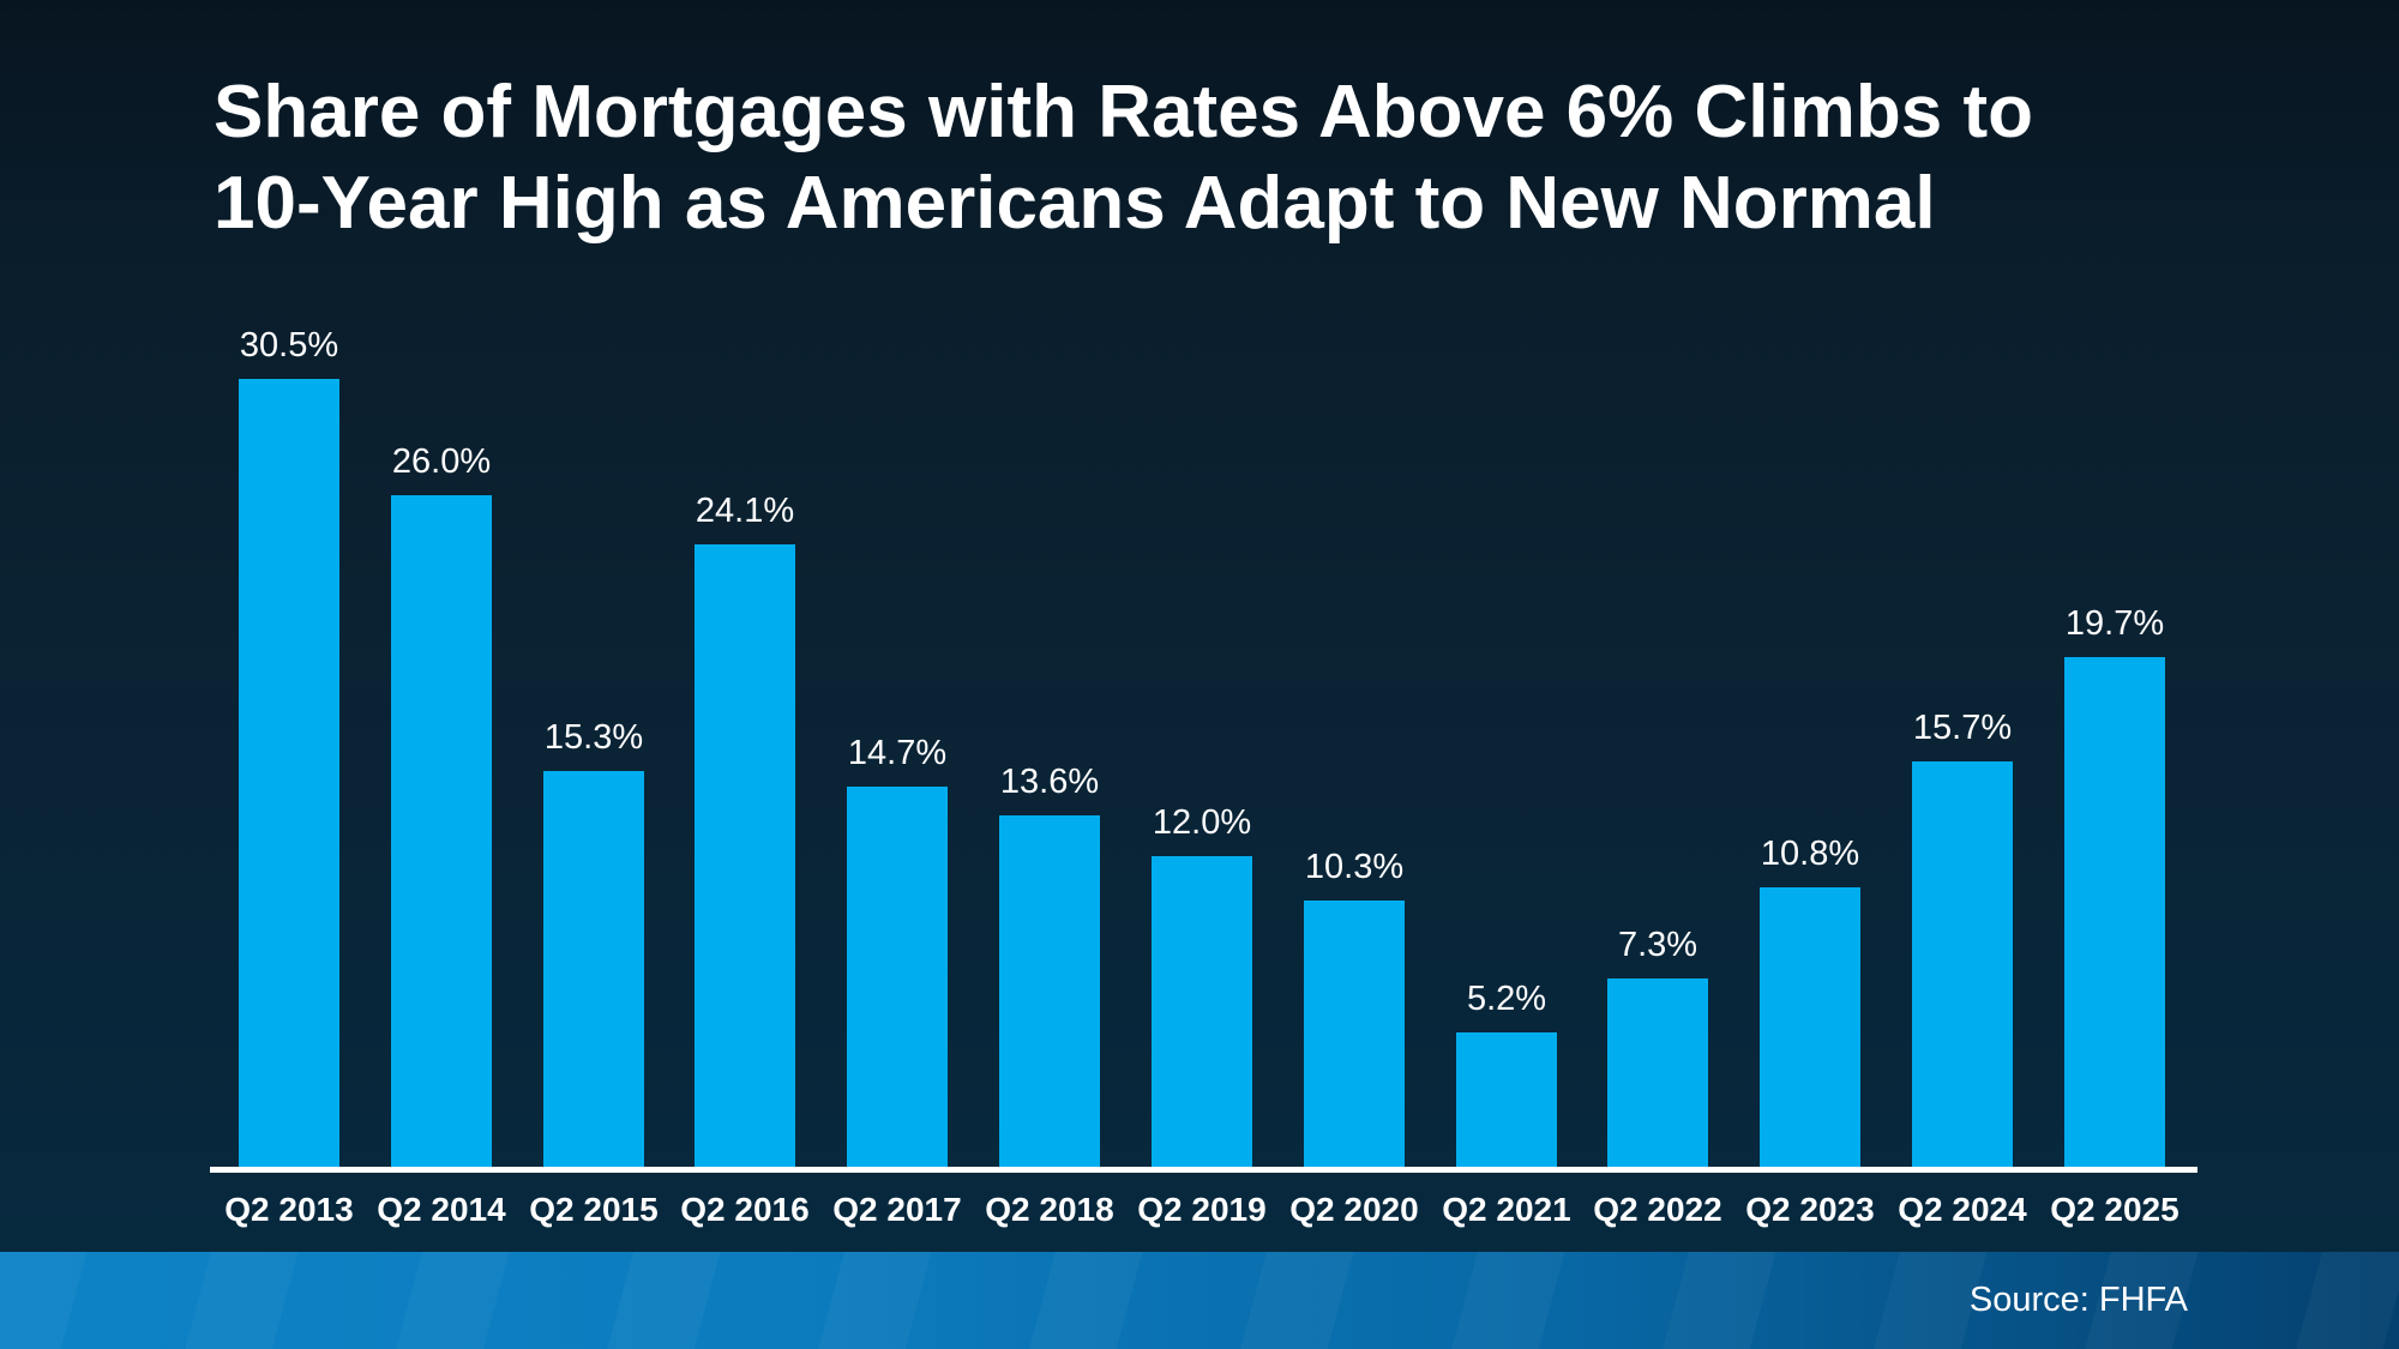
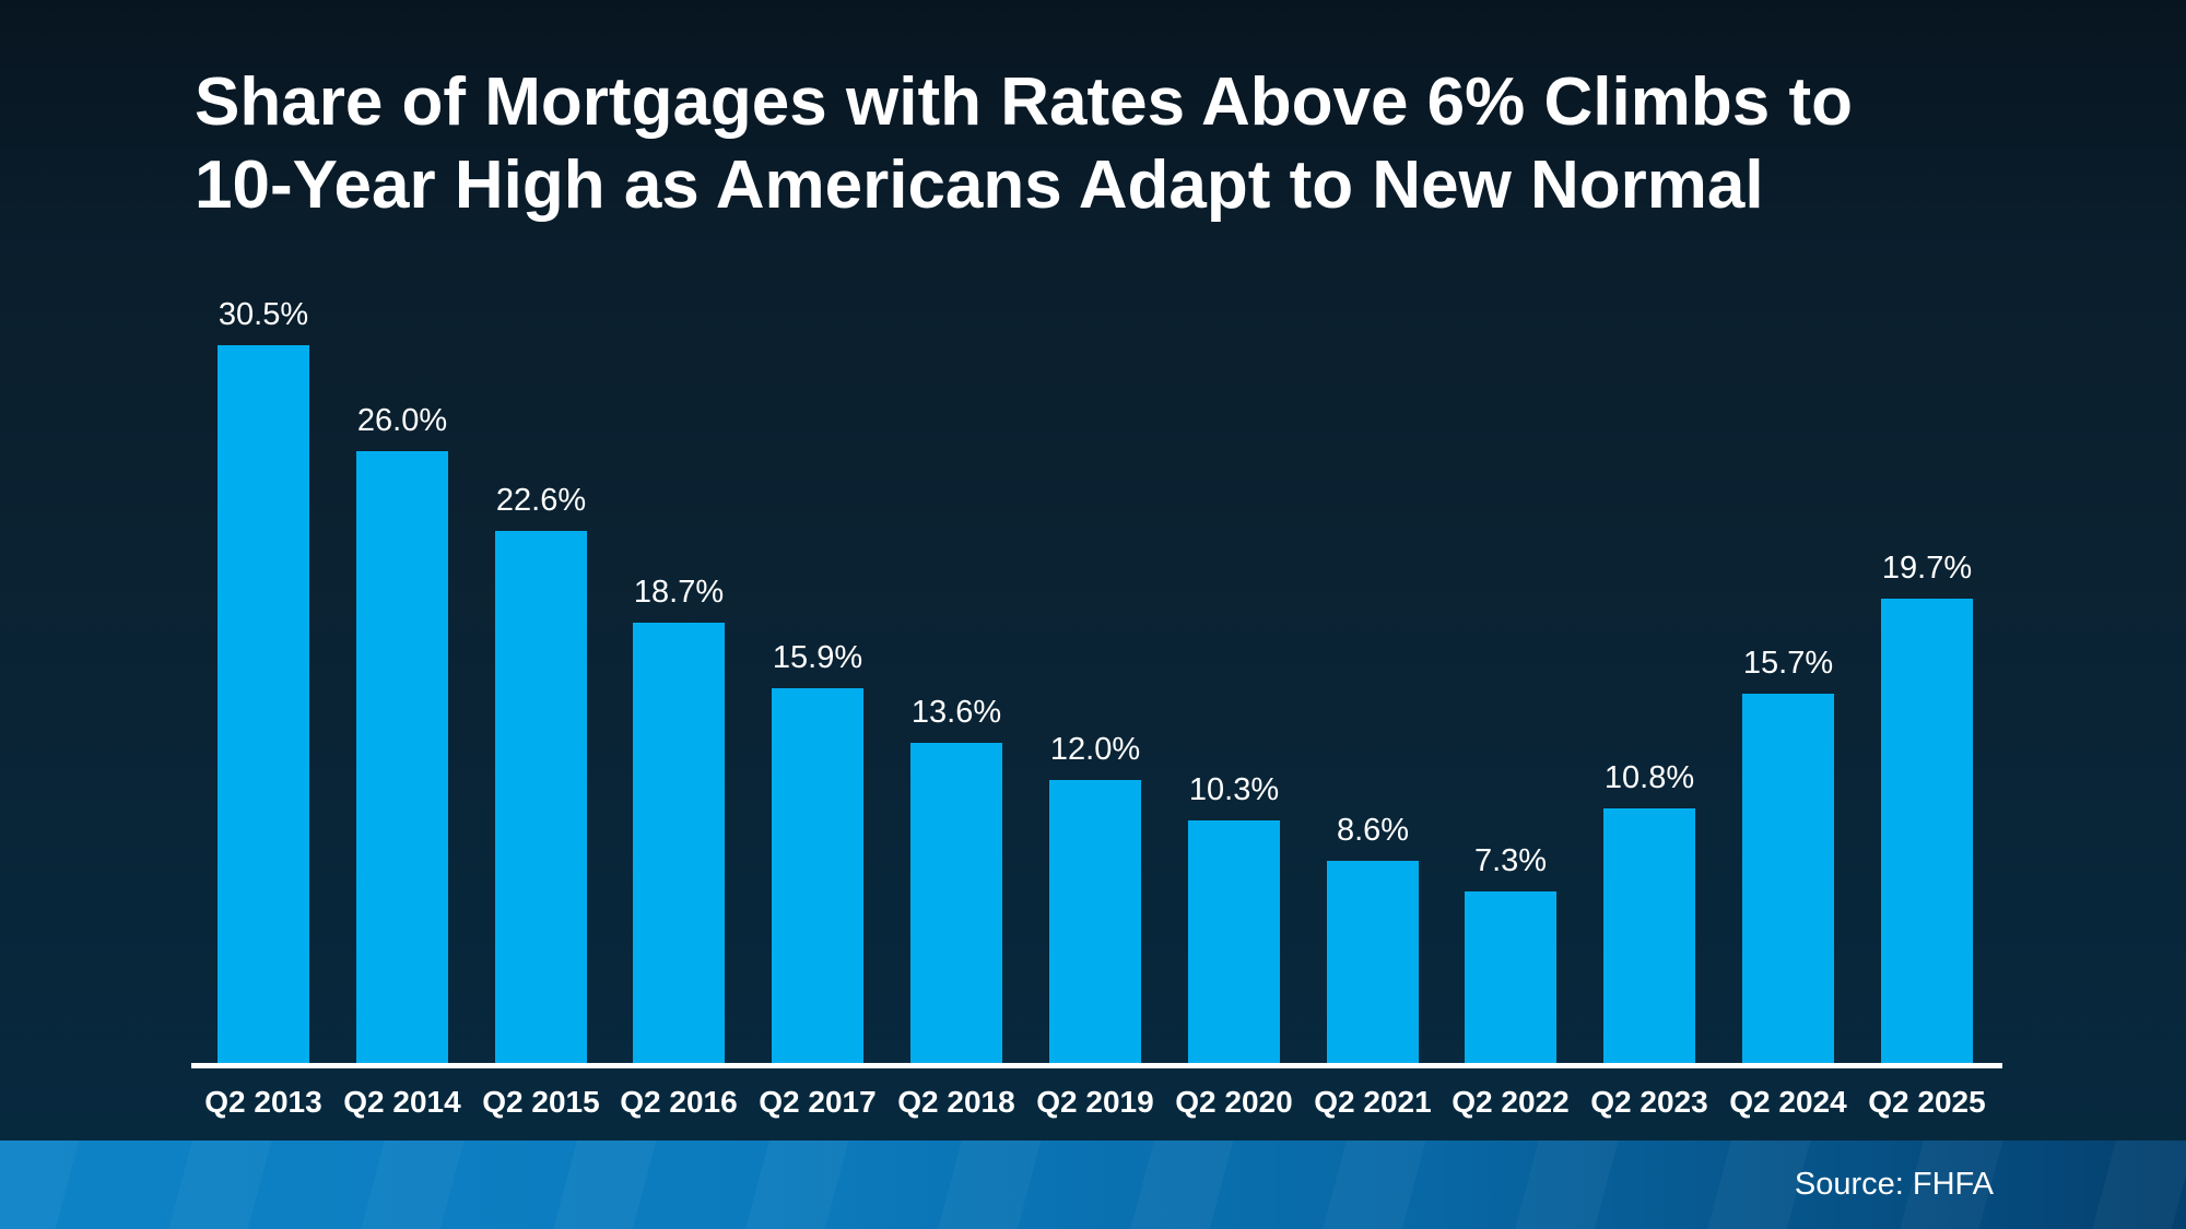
Q2 2015: 15.3% -> 22.6%
Q2 2016: 24.1% -> 18.7%
Q2 2017: 14.7% -> 15.9%
Q2 2021: 5.2% -> 8.6%
